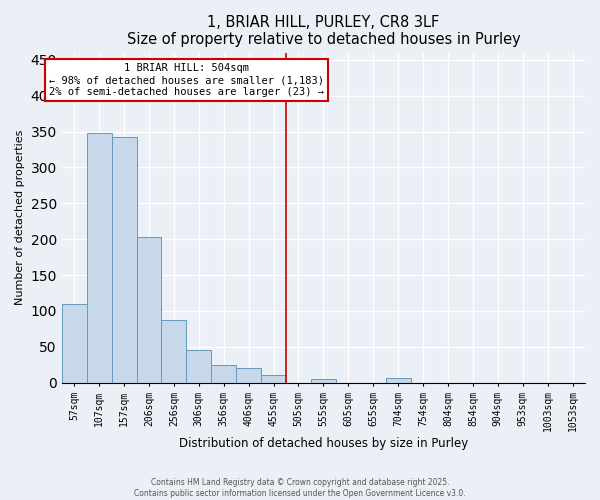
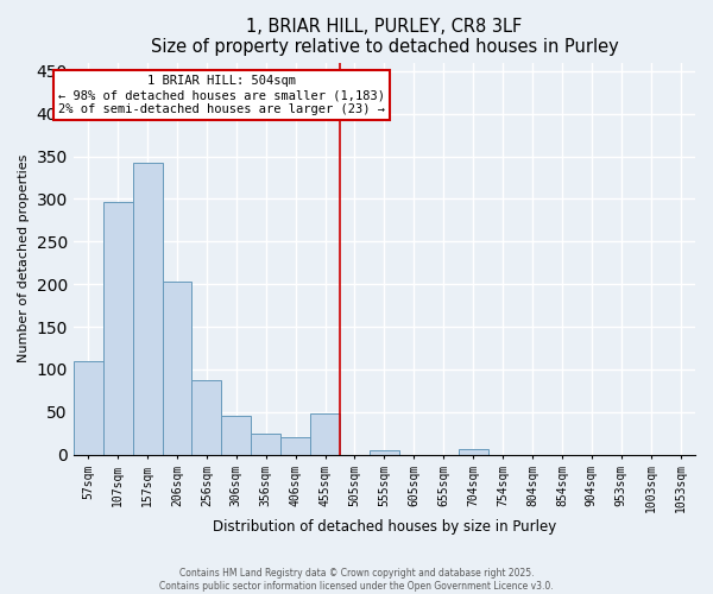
107sqm: 348 -> 296
455sqm: 11 -> 48
